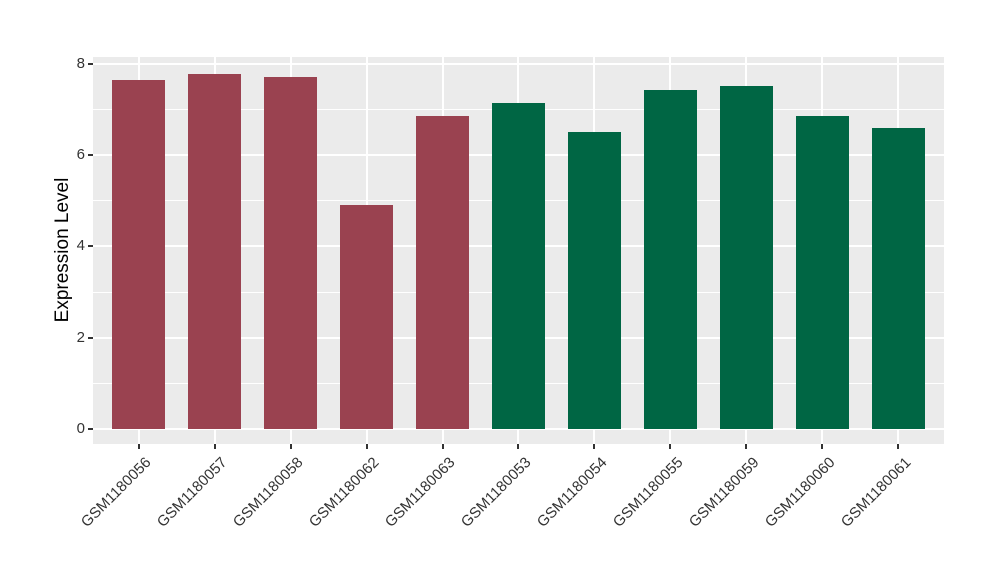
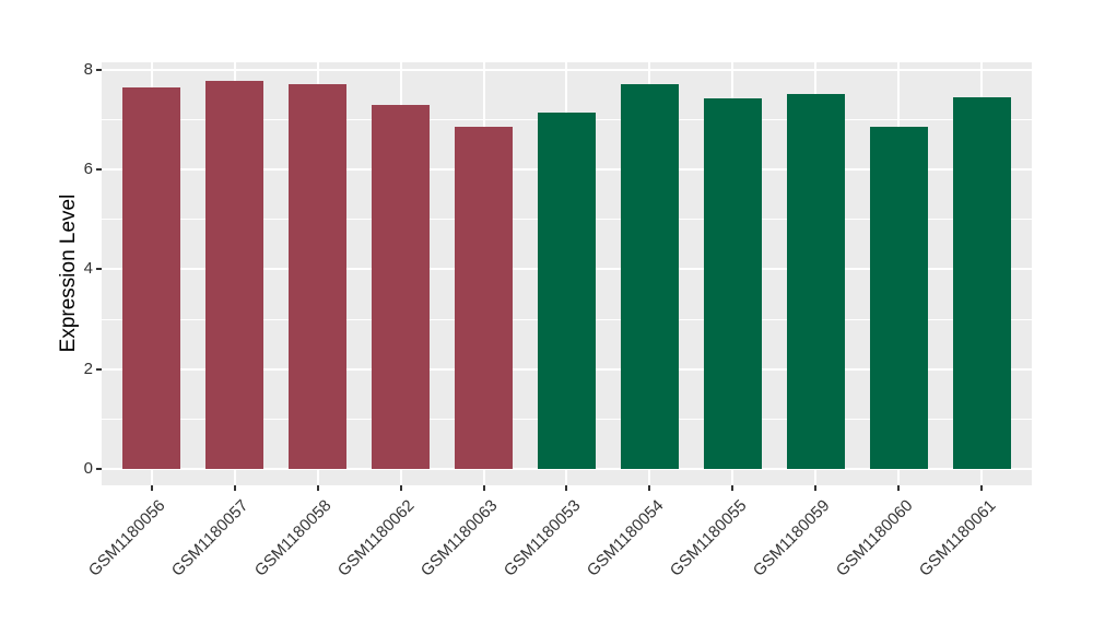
GSM1180062: 4.9 -> 7.3
GSM1180054: 6.5 -> 7.7
GSM1180061: 6.6 -> 7.5
